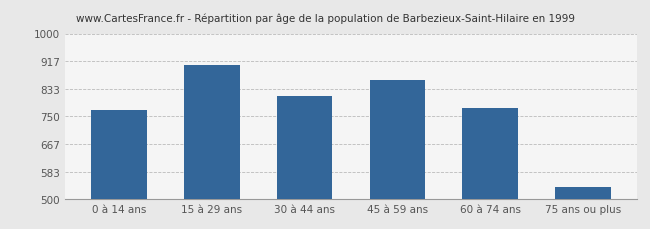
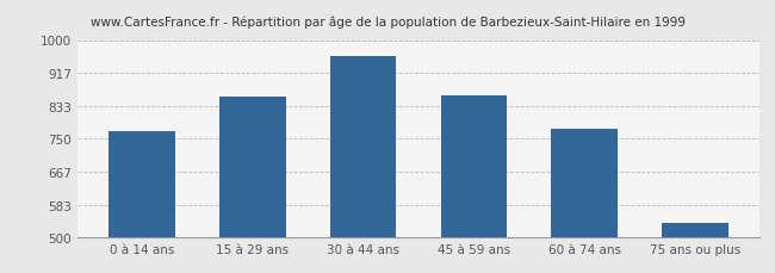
15 à 29 ans: 905 -> 858
30 à 44 ans: 810 -> 958
